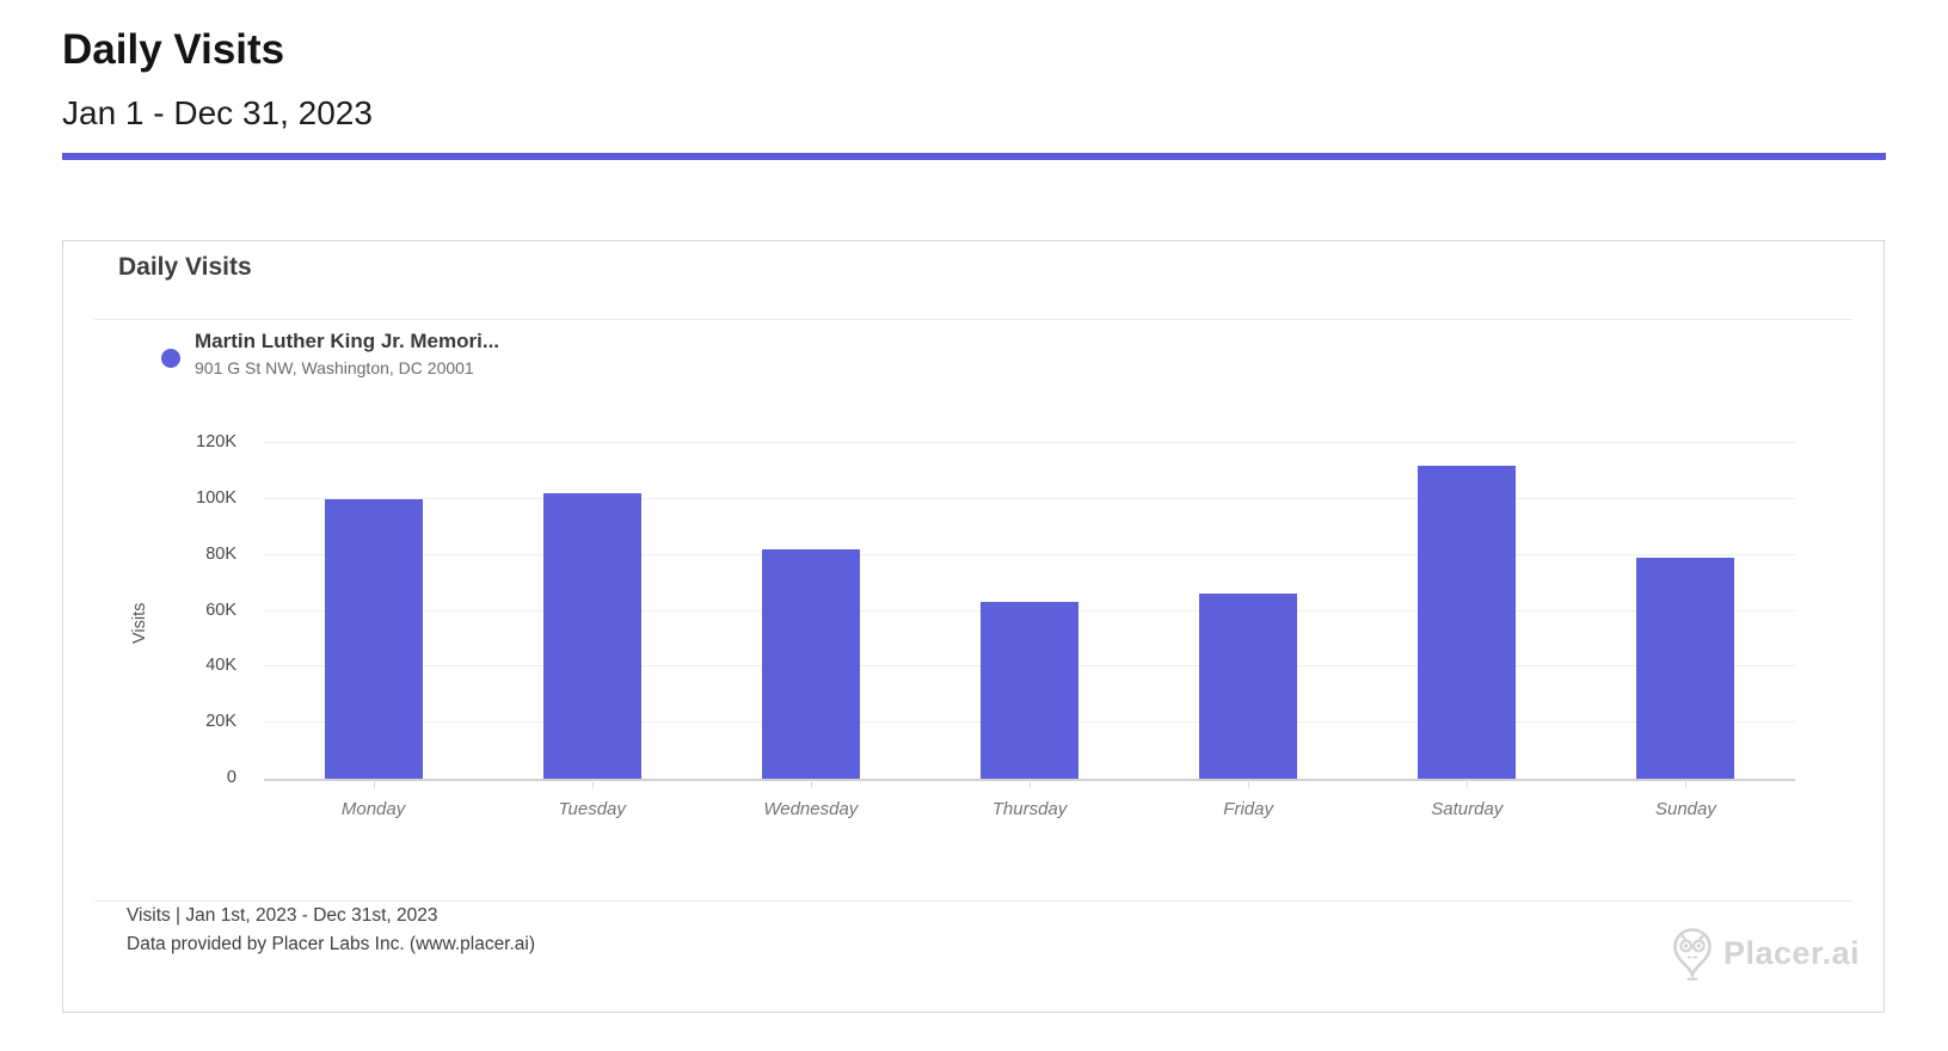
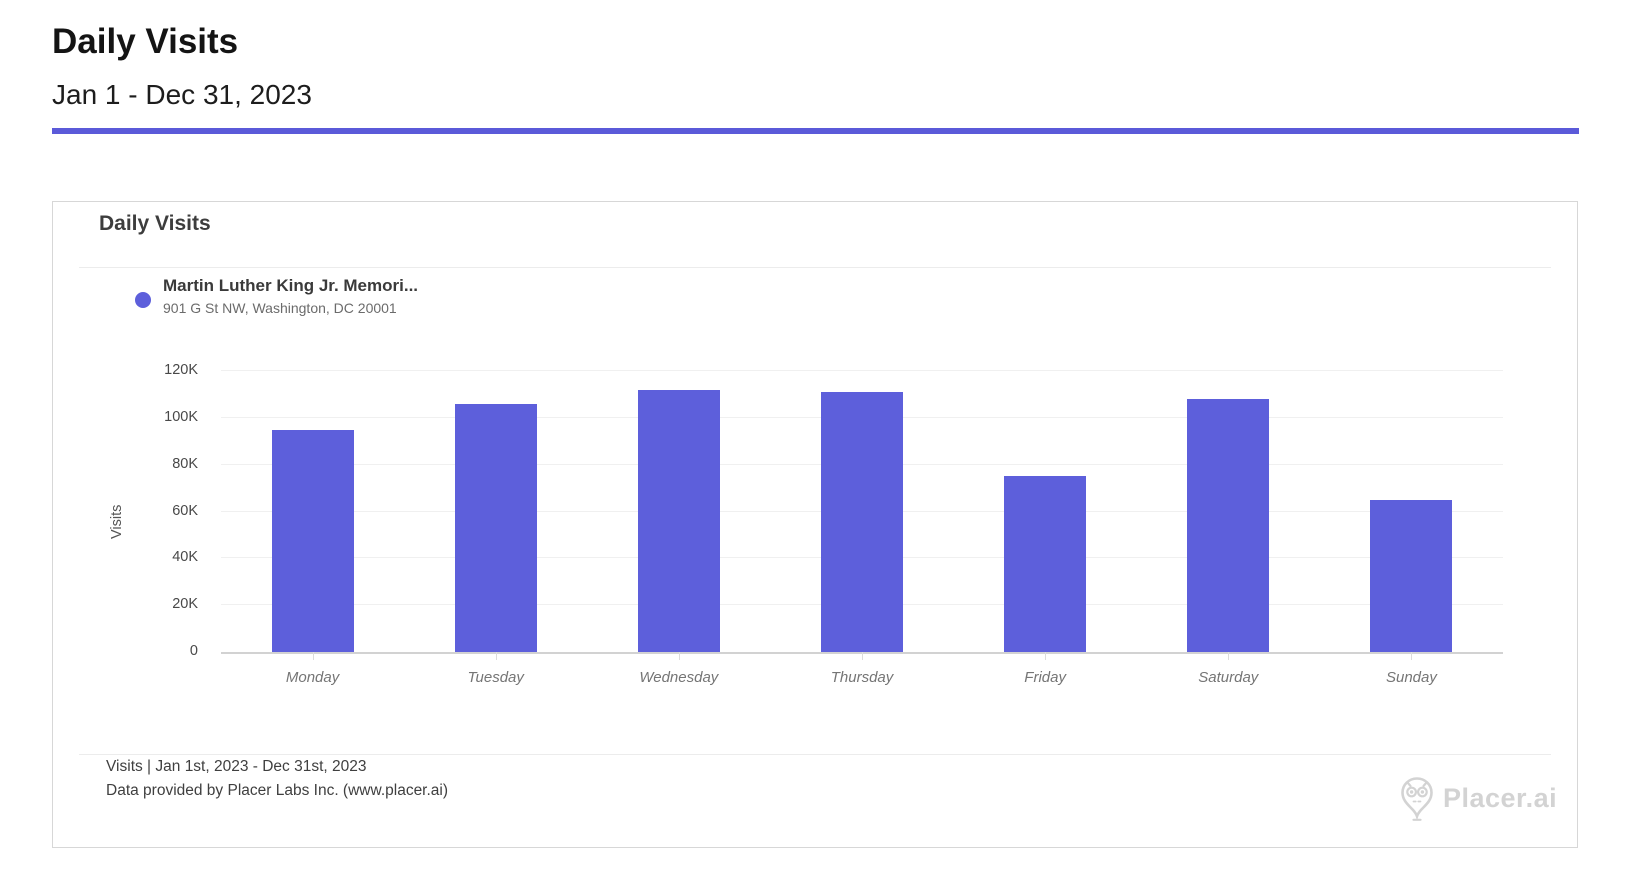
Monday: 100K -> 95K
Tuesday: 102K -> 106K
Wednesday: 82K -> 112K
Thursday: 63K -> 111K
Friday: 66K -> 75K
Saturday: 112K -> 108K
Sunday: 79K -> 65K
